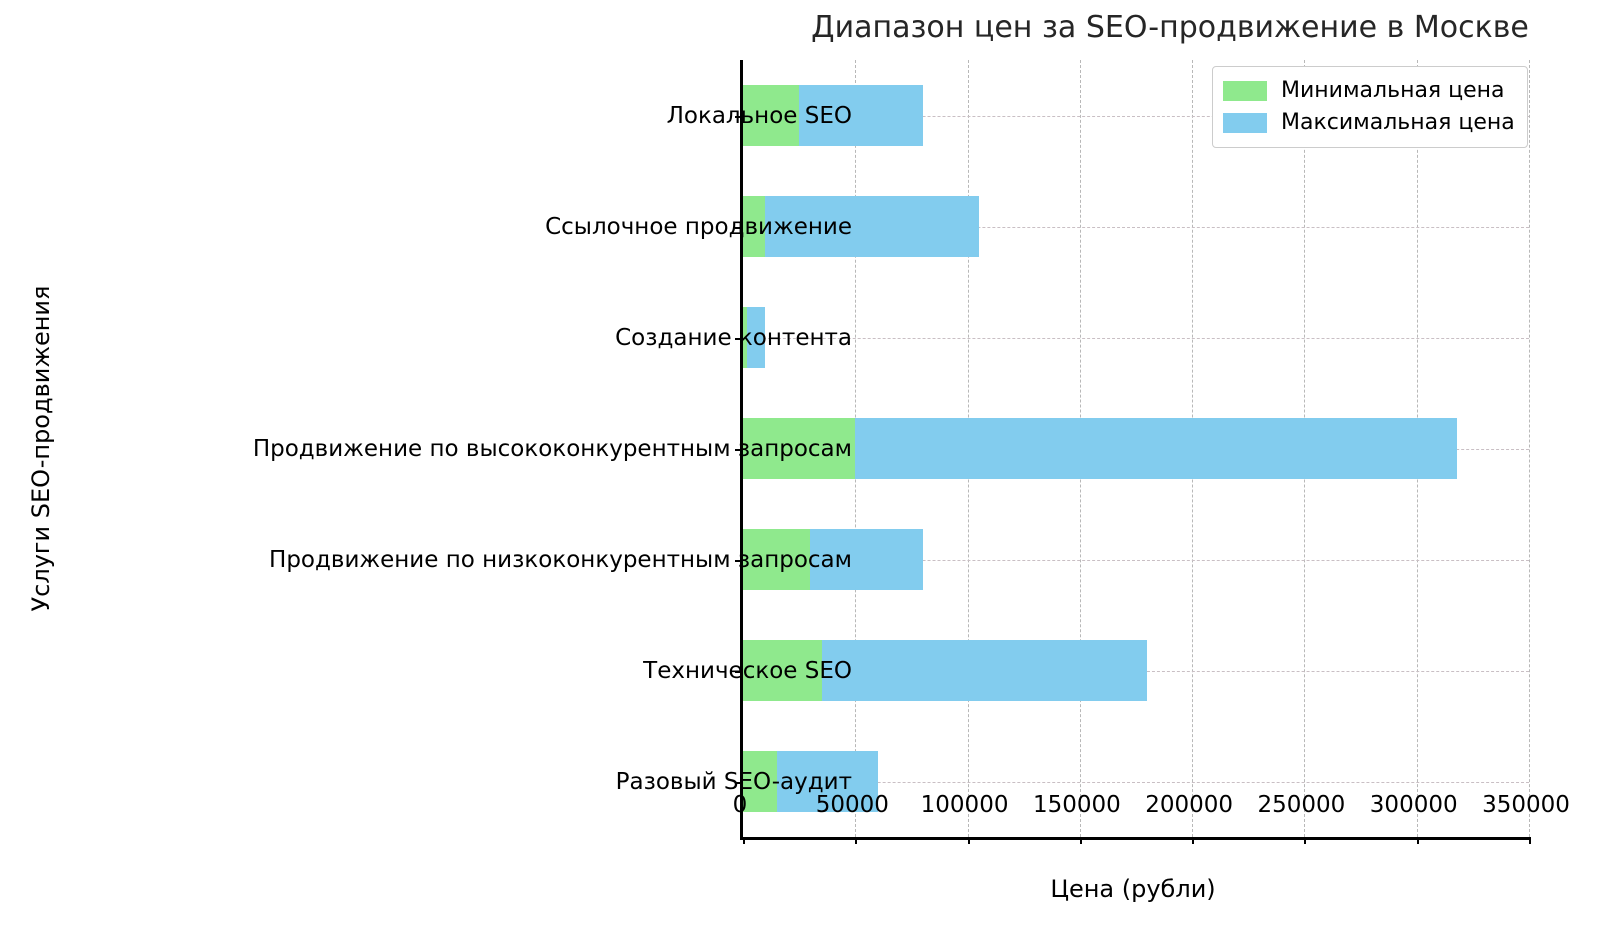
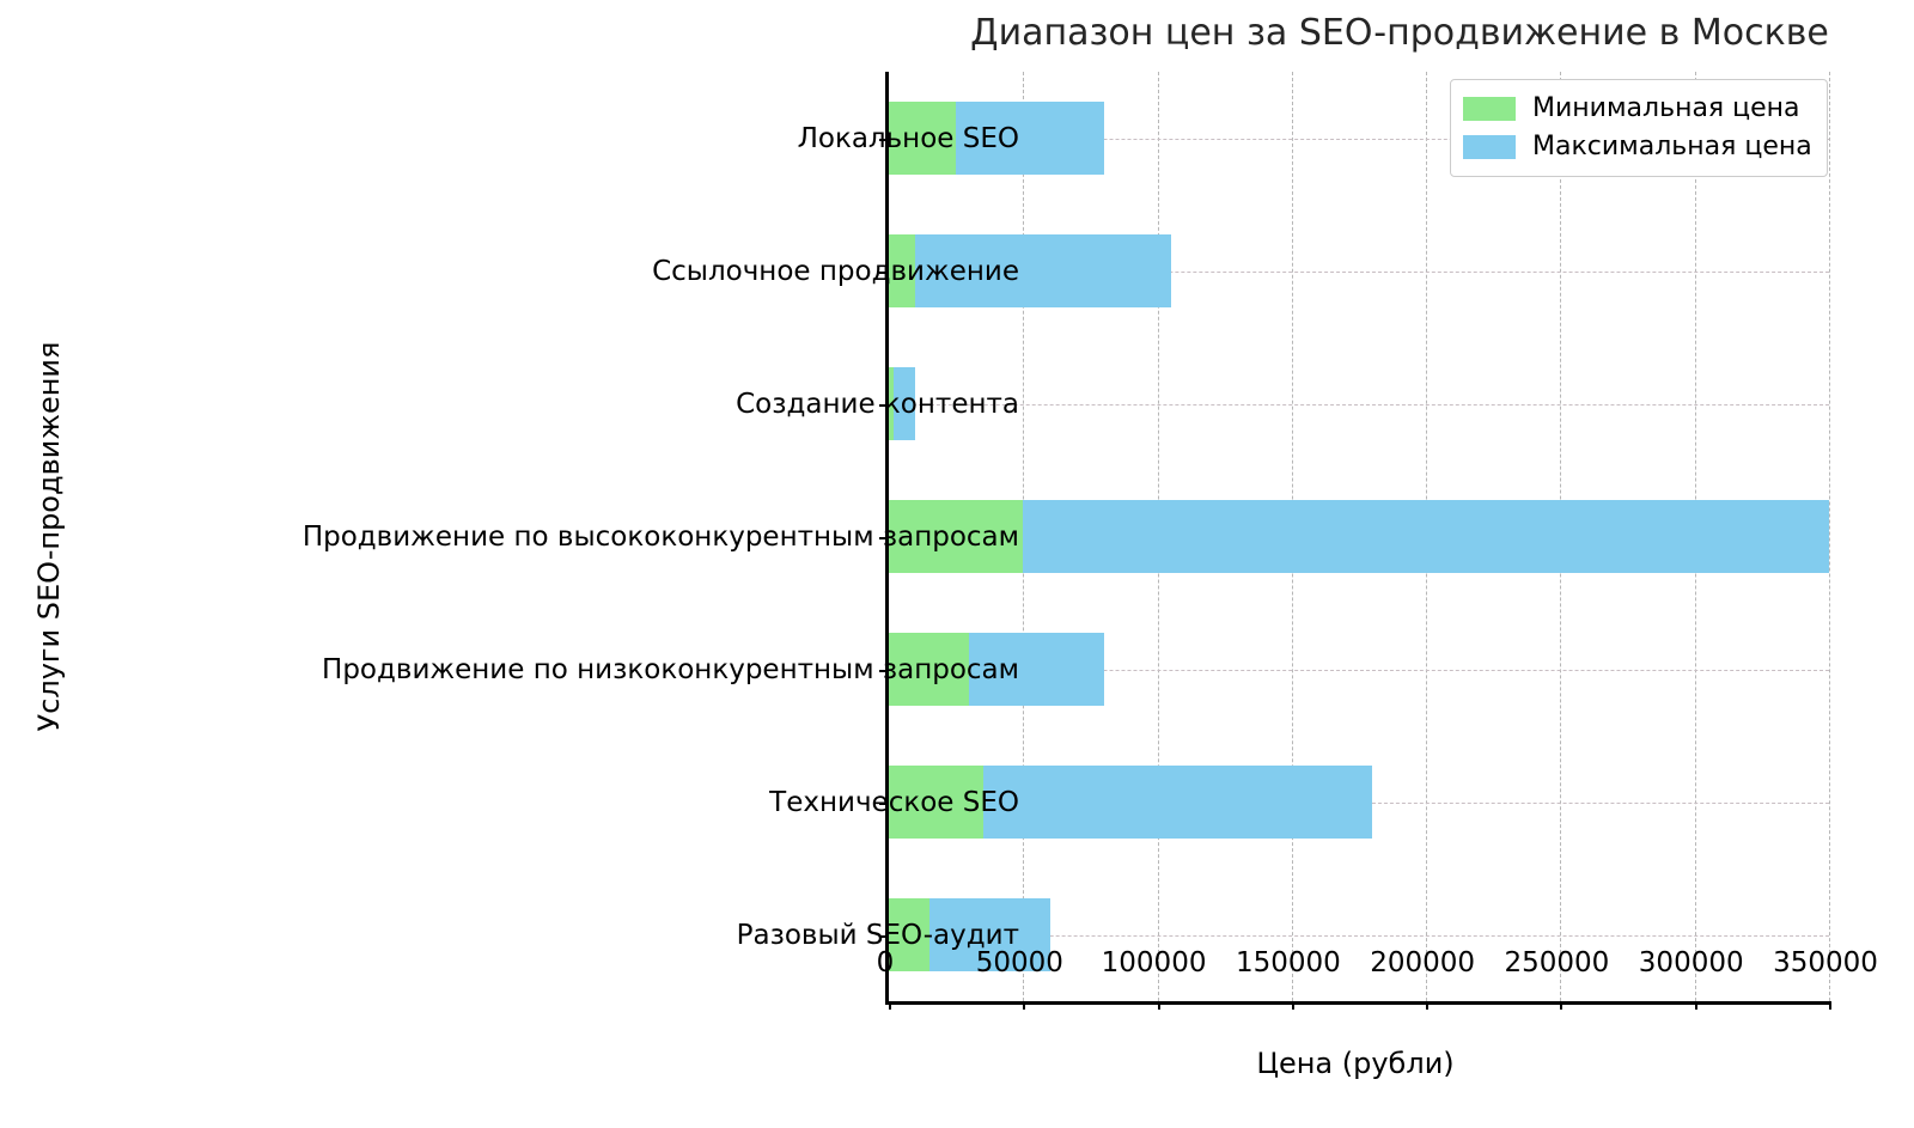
Максимальная цена/Продвижение по высококонкурентным запросам: 318000 -> 350000
